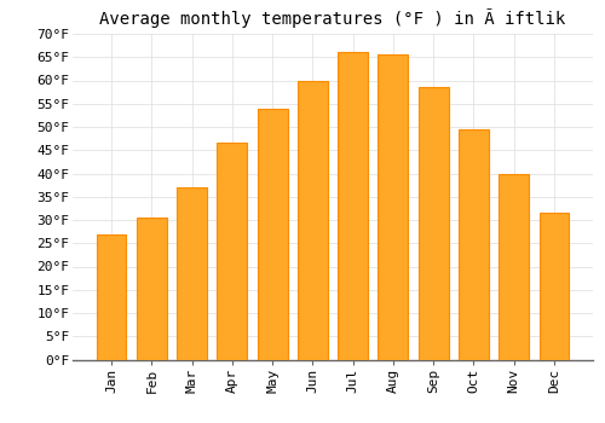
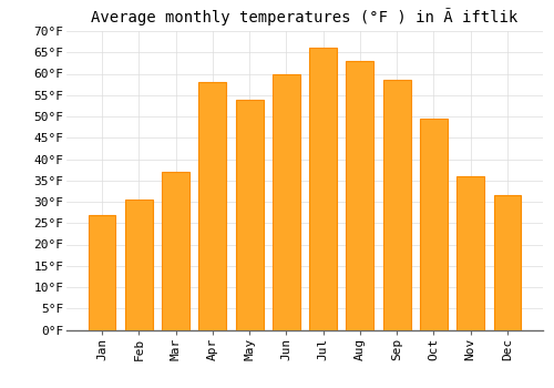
Apr: 46.5°F -> 58.0°F
Aug: 65.5°F -> 63.0°F
Nov: 40.0°F -> 36.0°F
